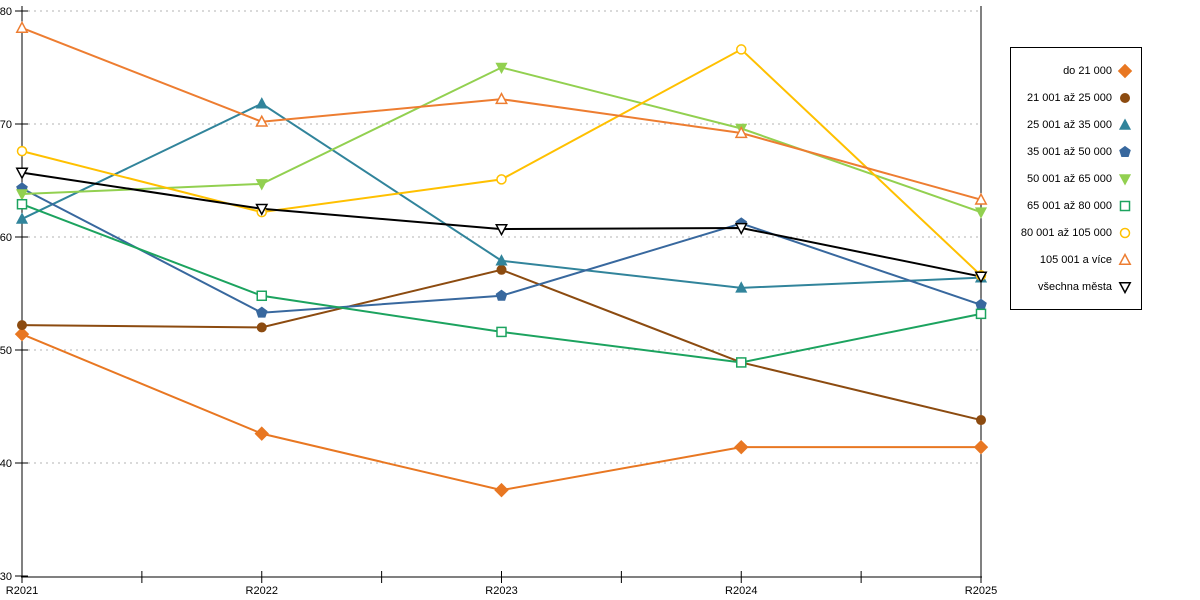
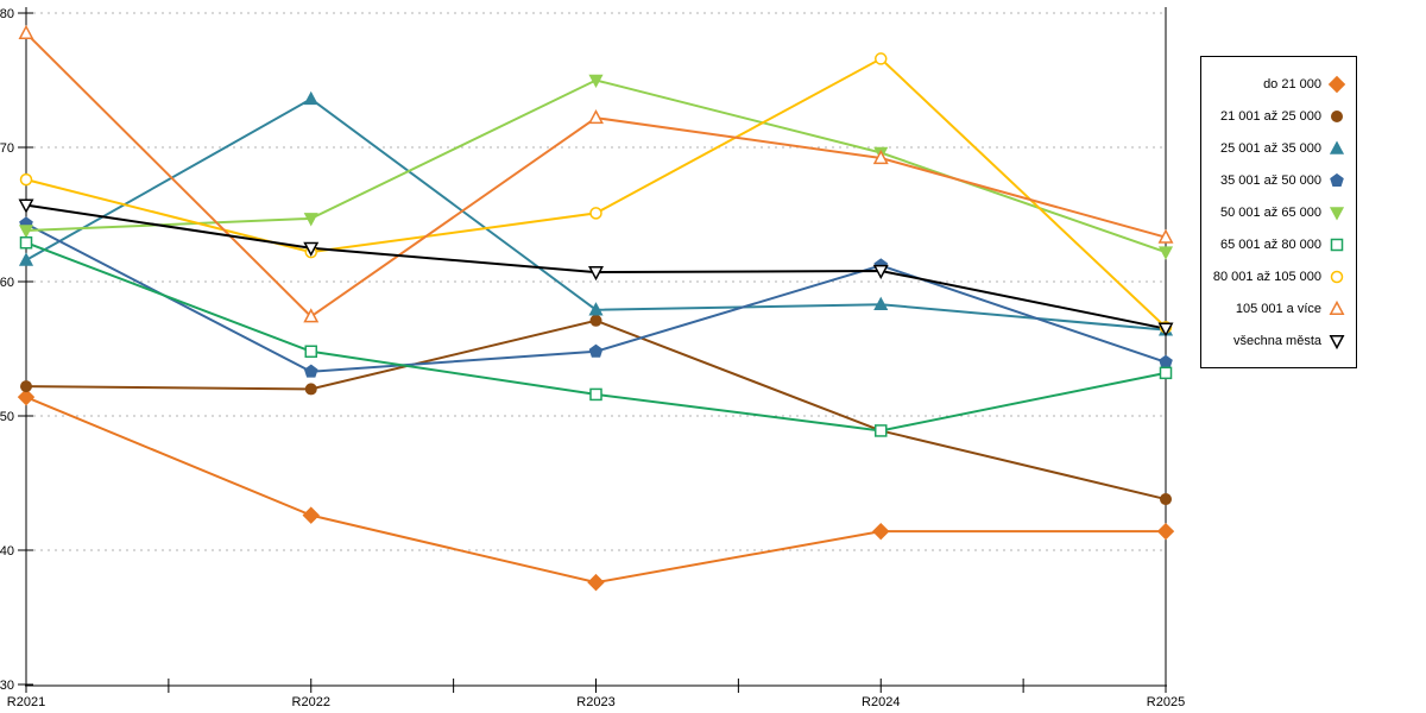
25 001 až 35 000/R2022: 71.8 -> 73.6
105 001 a více/R2022: 70.2 -> 57.4
25 001 až 35 000/R2024: 55.5 -> 58.3
